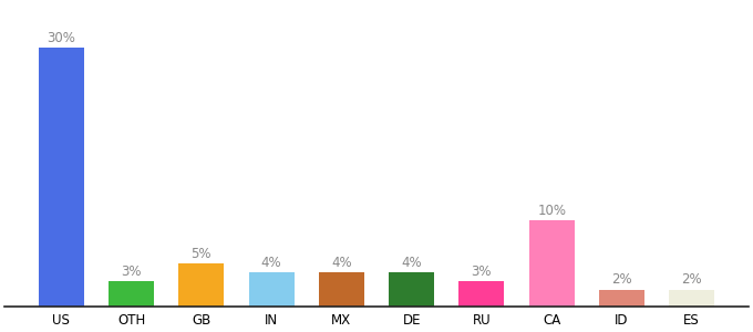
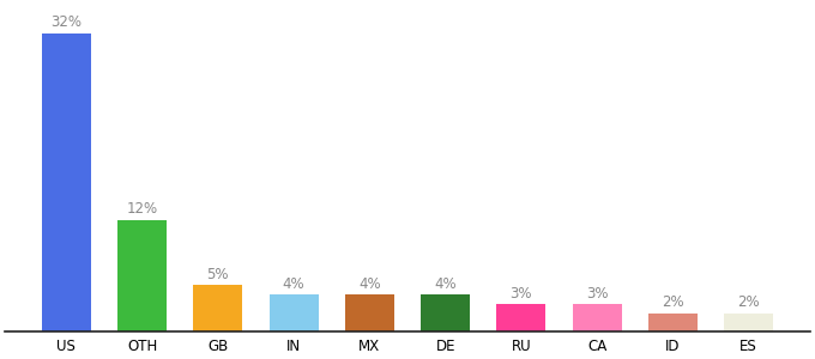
US: 30% -> 32%
OTH: 3% -> 12%
CA: 10% -> 3%
